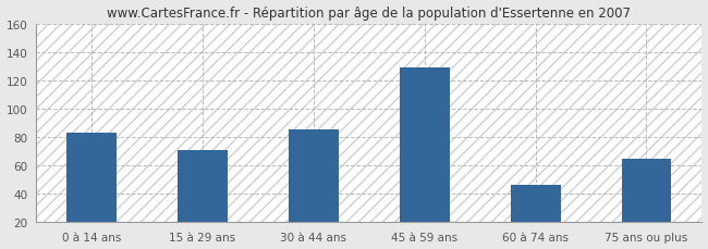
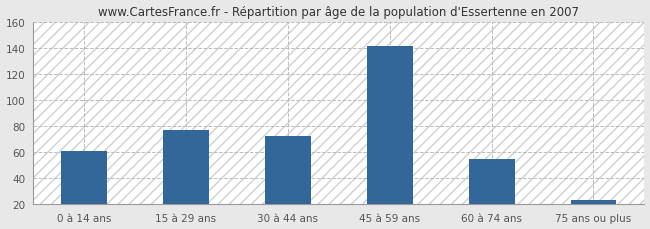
0 à 14 ans: 83 -> 61
15 à 29 ans: 71 -> 77
30 à 44 ans: 85 -> 72
45 à 59 ans: 129 -> 141
60 à 74 ans: 46 -> 55
75 ans ou plus: 65 -> 23
